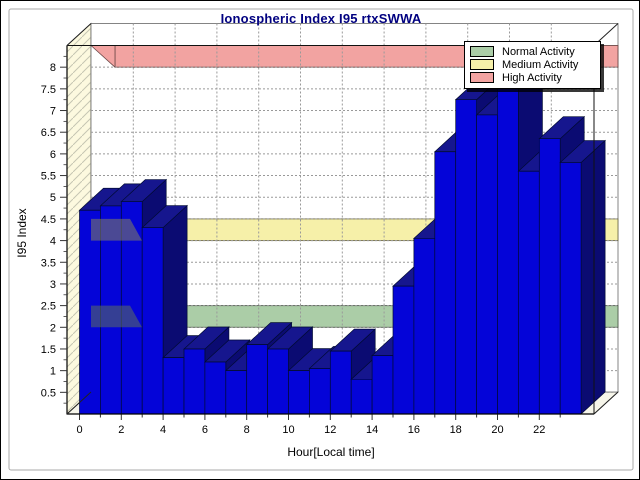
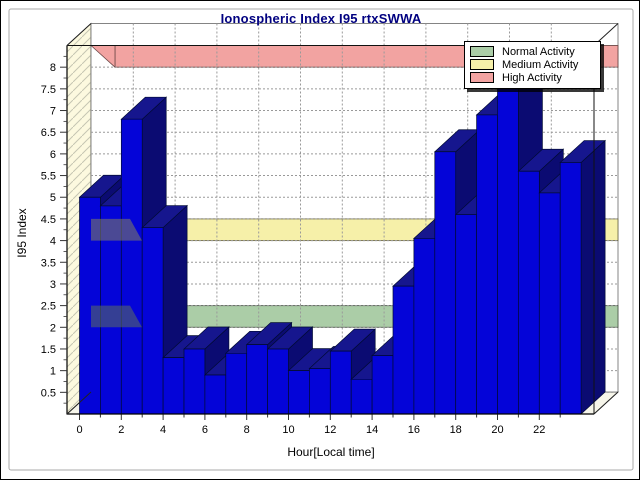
0: 4.7 -> 5.0
2: 4.9 -> 6.8
6: 1.2 -> 0.9
7: 1.0 -> 1.4
18: 7.2 -> 4.6
22: 6.3 -> 5.1
